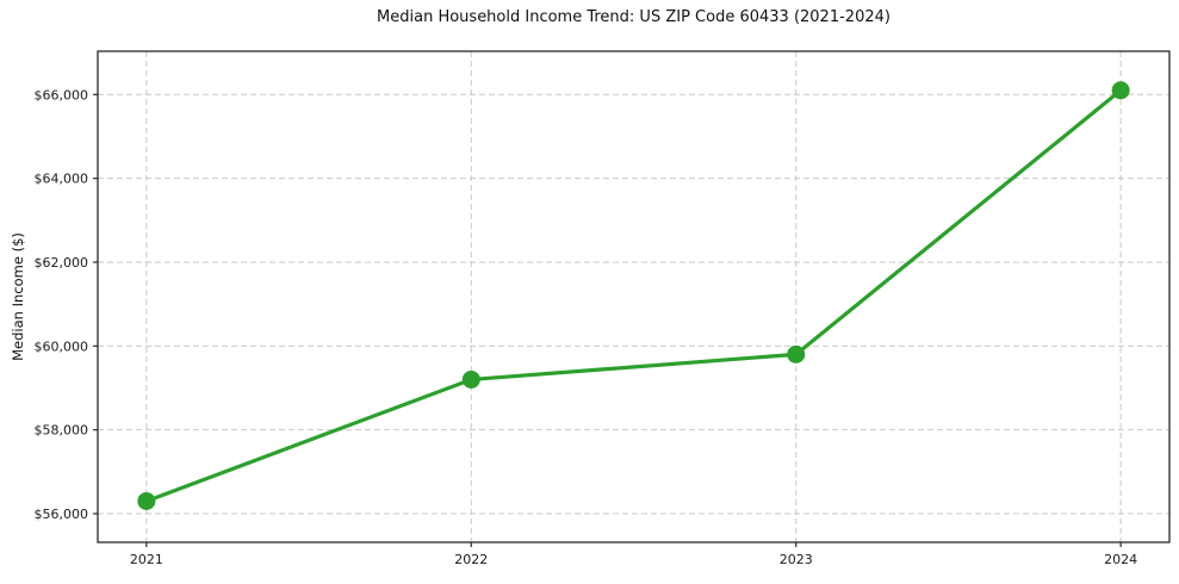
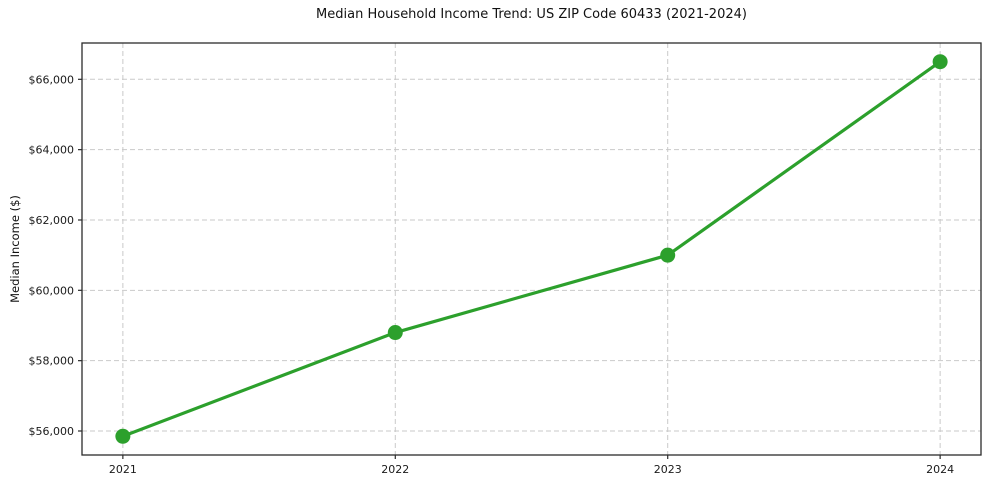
2021: $56300 -> $55800
2022: $59200 -> $58800
2023: $59800 -> $61000
2024: $66100 -> $66500
